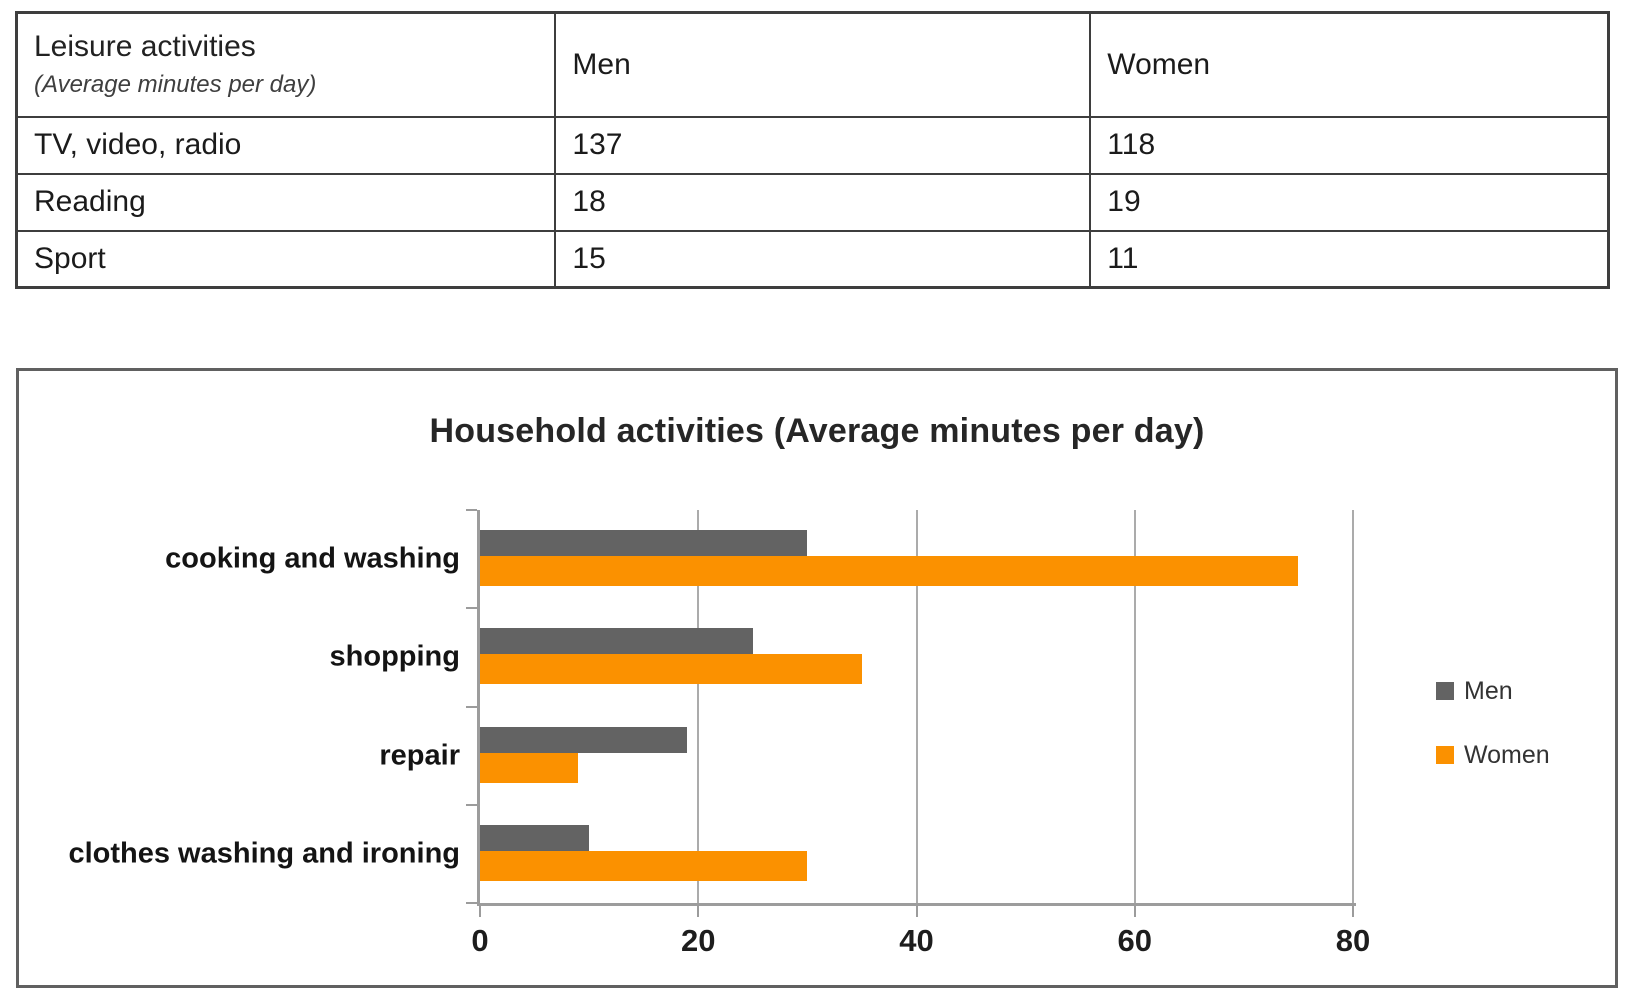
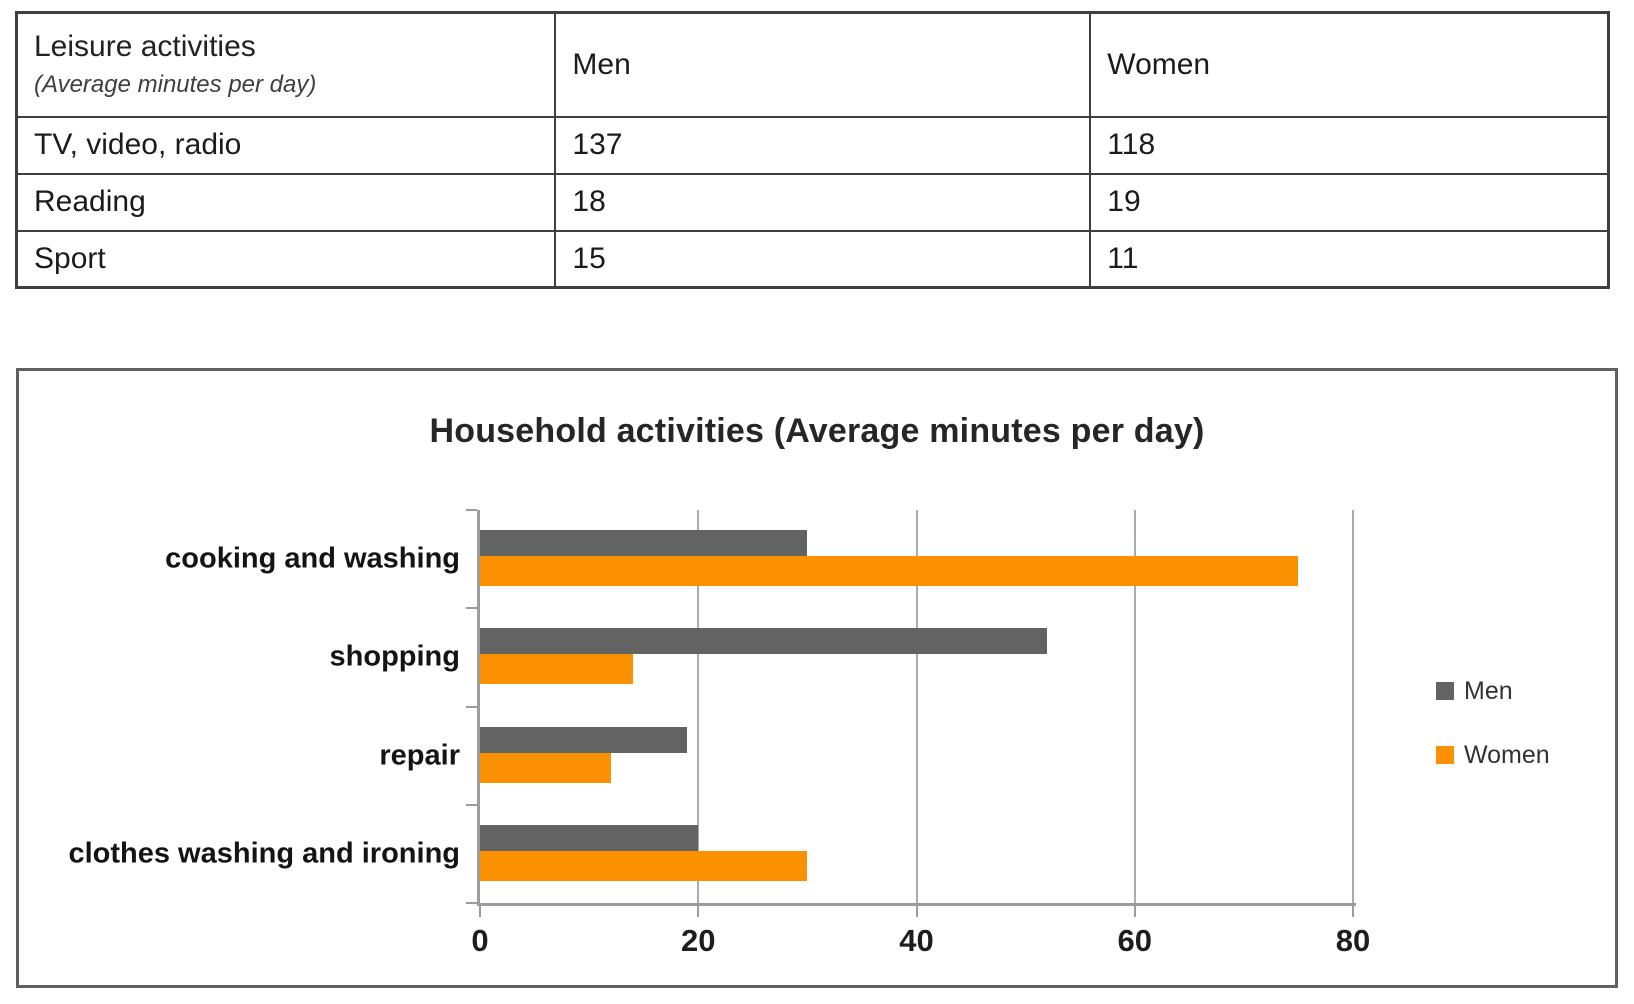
Men/shopping: 25 -> 52
Women/shopping: 35 -> 14
Women/repair: 9 -> 12
Men/clothes washing and ironing: 10 -> 20
